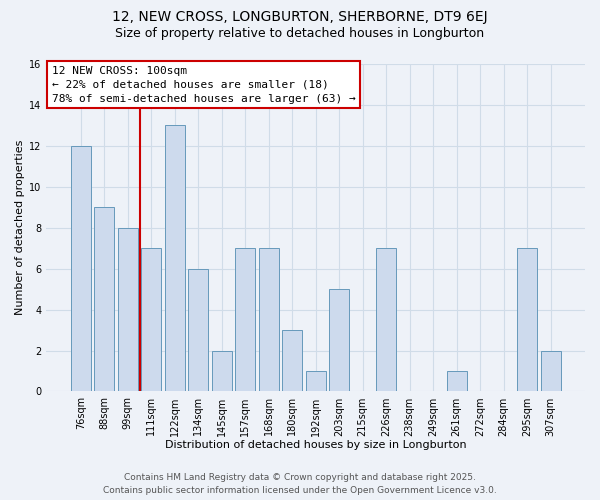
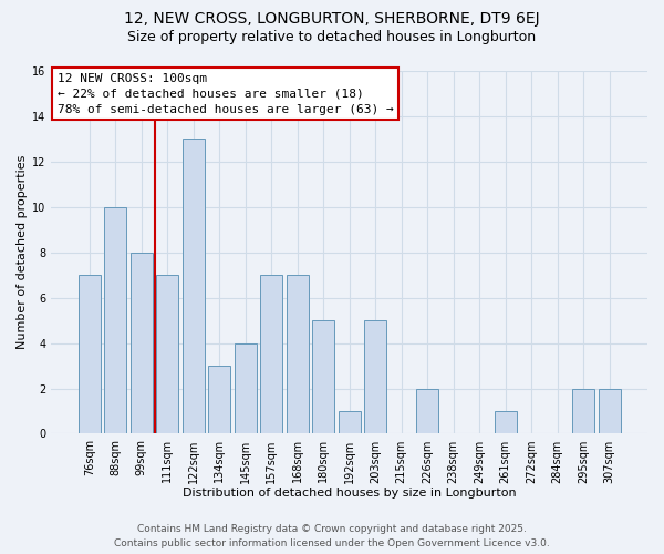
76sqm: 12 -> 7
88sqm: 9 -> 10
134sqm: 6 -> 3
145sqm: 2 -> 4
180sqm: 3 -> 5
226sqm: 7 -> 2
295sqm: 7 -> 2
